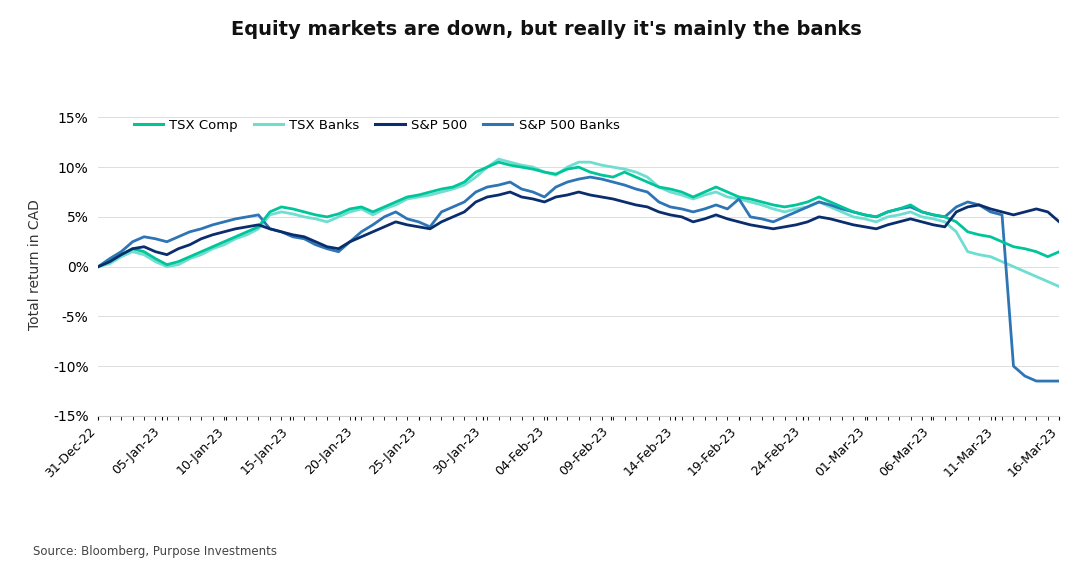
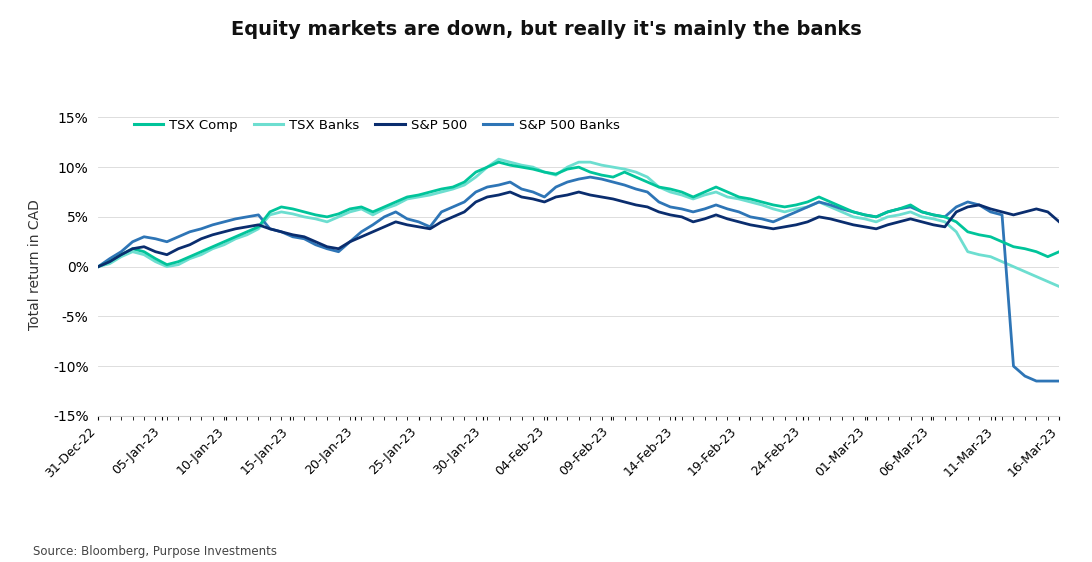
S&P 500 Banks/19-Feb-23: 6.8% -> 5.5%
